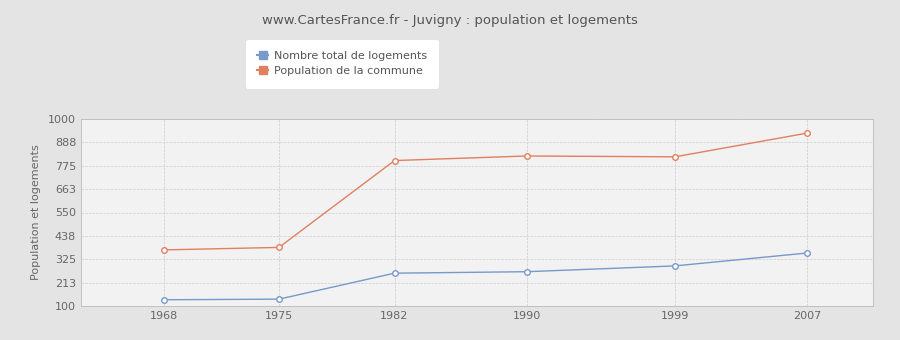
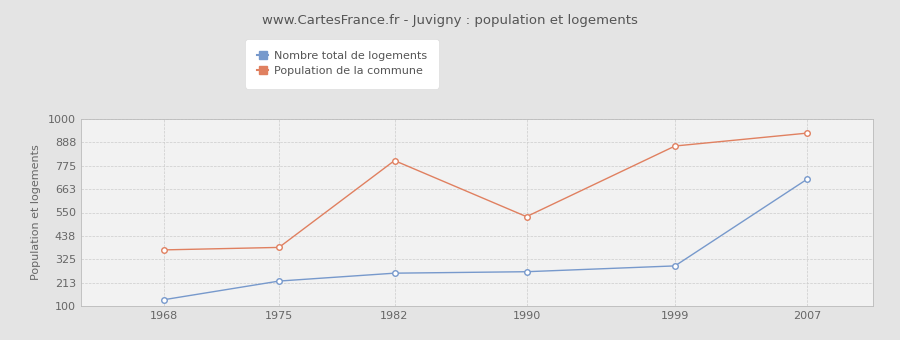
Nombre total de logements/1975: 133 -> 220
Population de la commune/1990: 822 -> 530
Population de la commune/1999: 818 -> 870
Nombre total de logements/2007: 355 -> 710
